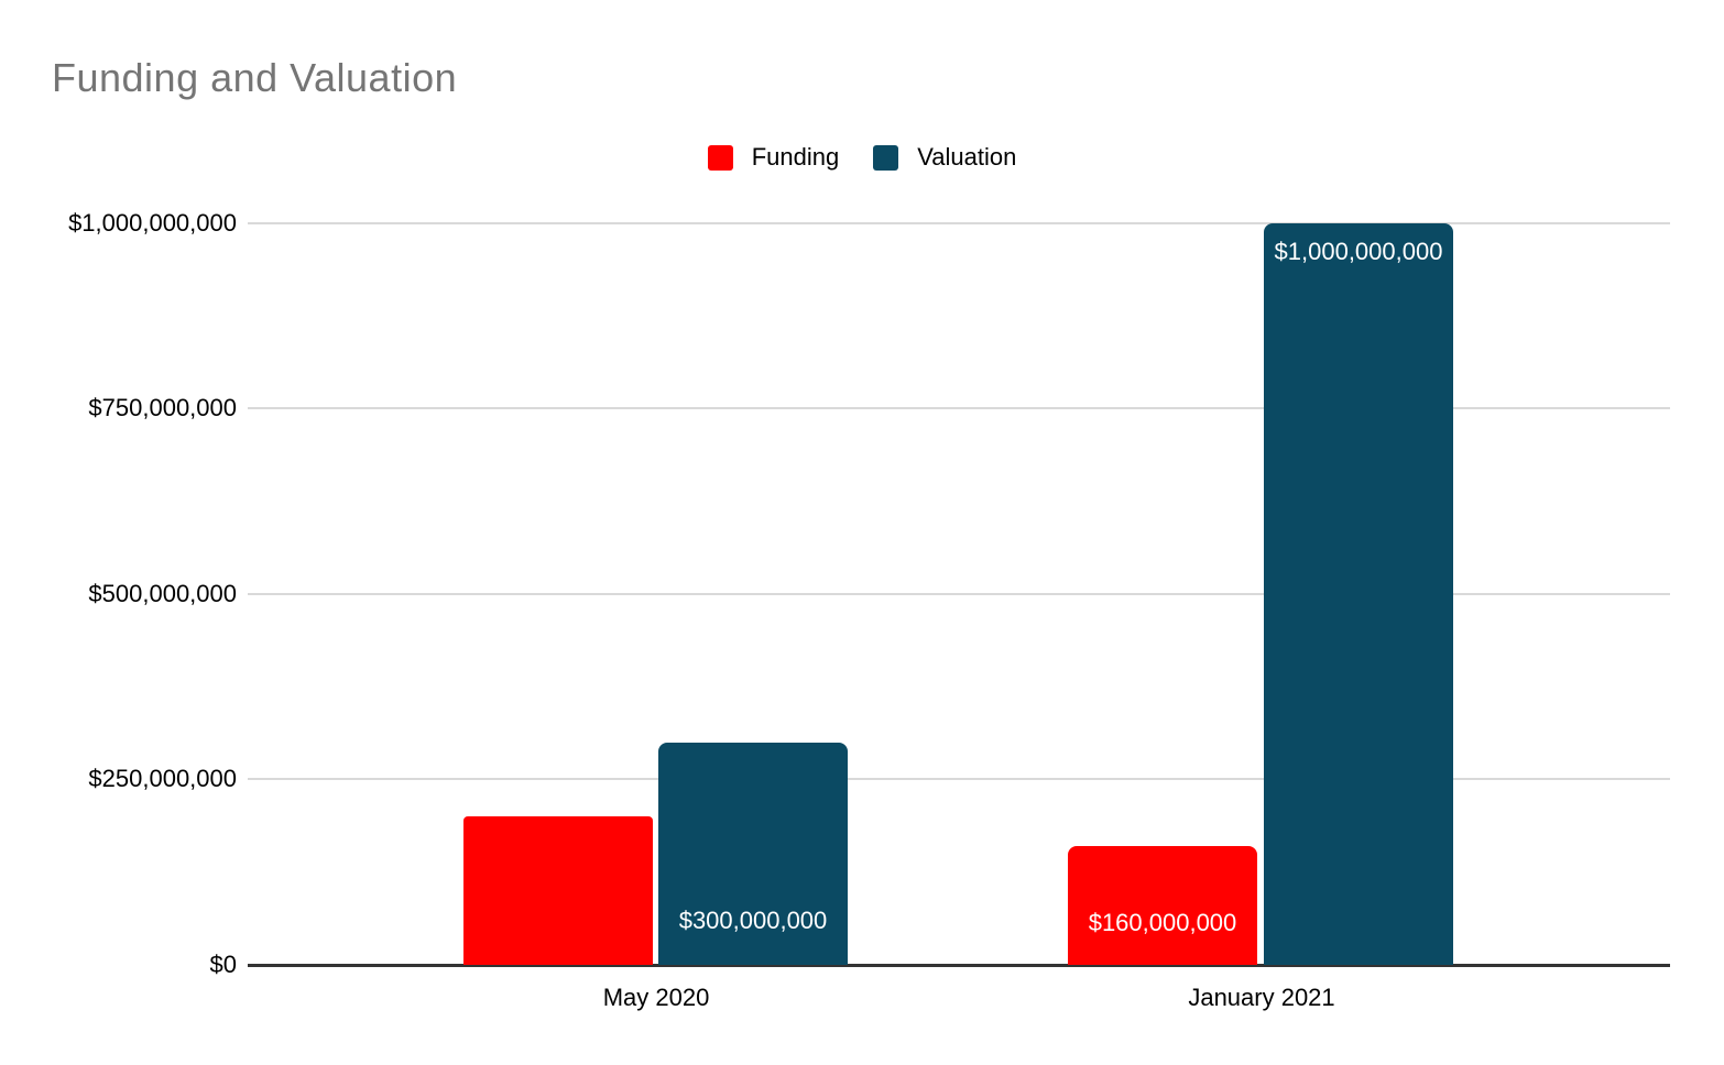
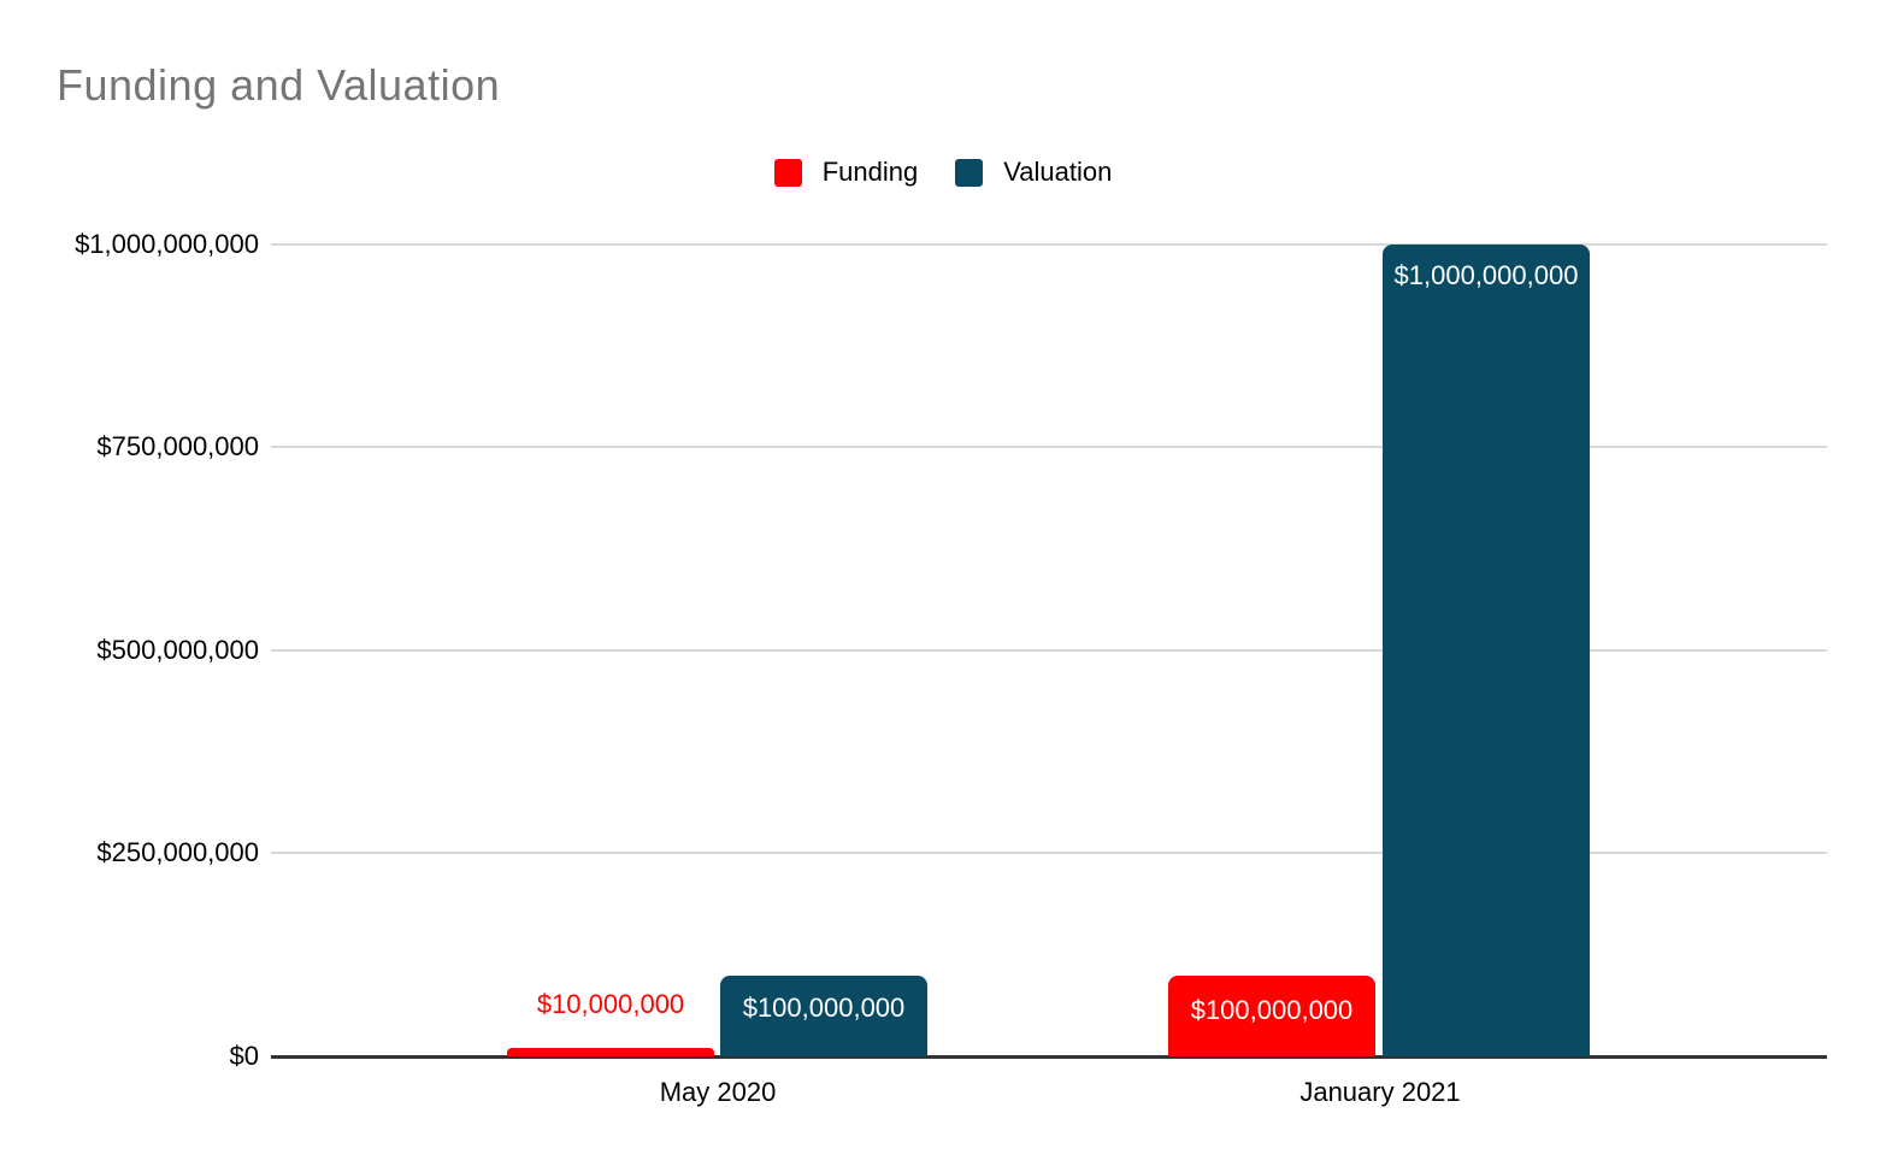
Funding/May 2020: $200,000,000 -> $10,000,000
Valuation/May 2020: $300,000,000 -> $100,000,000
Funding/January 2021: $160,000,000 -> $100,000,000
